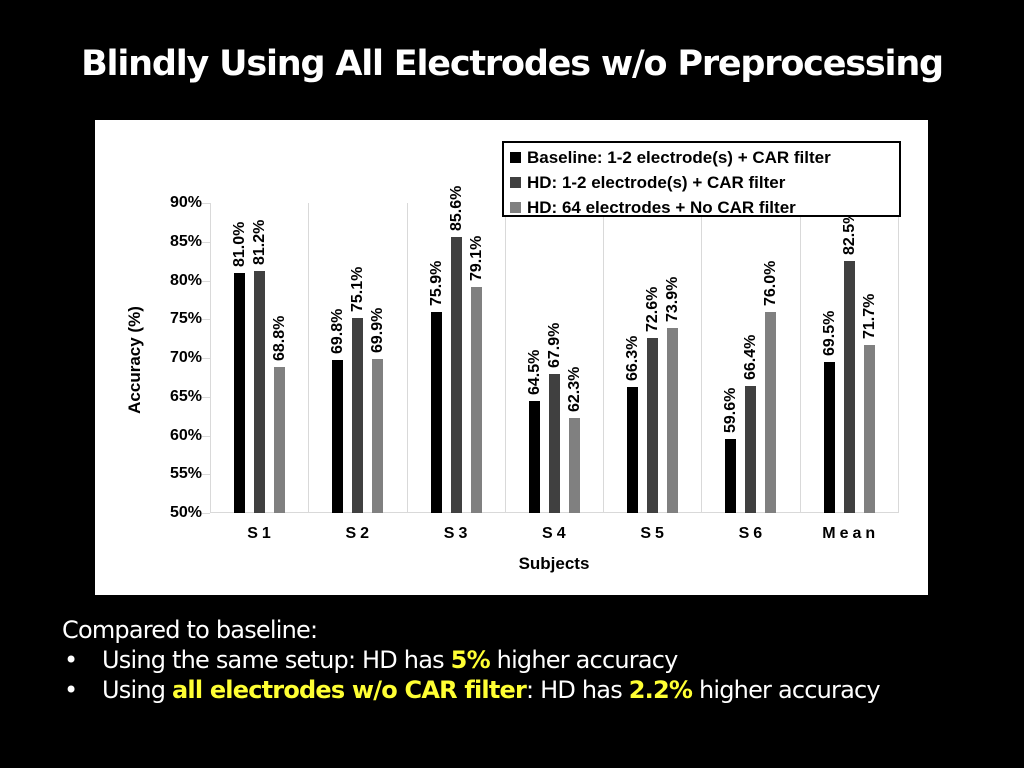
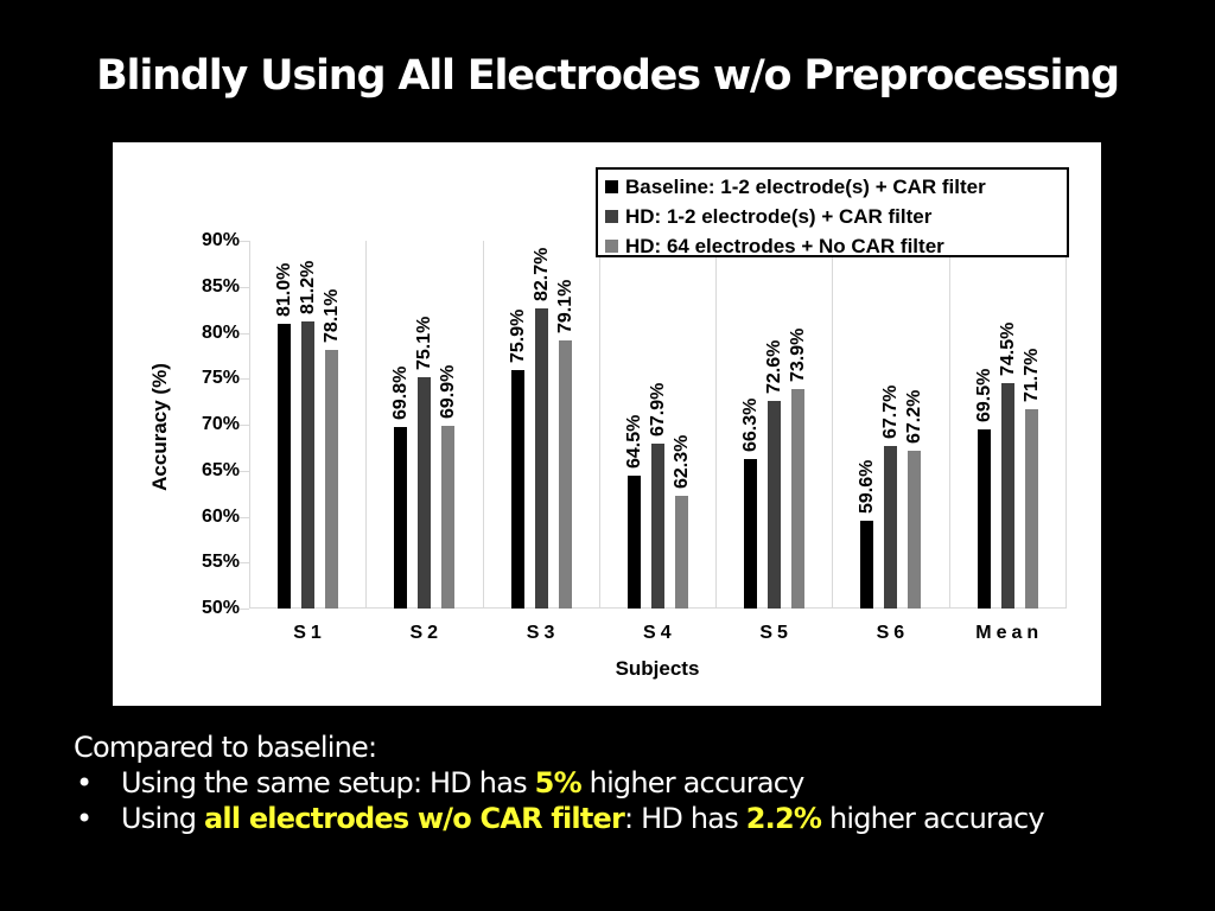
HD: 64 electrodes + No CAR filter/S1: 68.8% -> 78.1%
HD: 1-2 electrode(s) + CAR filter/S3: 85.6% -> 82.7%
HD: 1-2 electrode(s) + CAR filter/S6: 66.4% -> 67.7%
HD: 64 electrodes + No CAR filter/S6: 76.0% -> 67.2%
HD: 1-2 electrode(s) + CAR filter/Mean: 82.5% -> 74.5%
